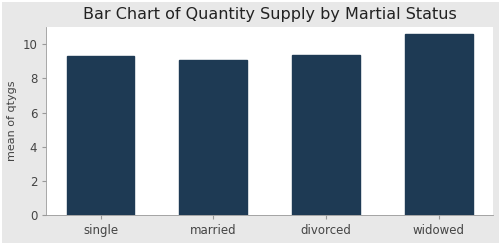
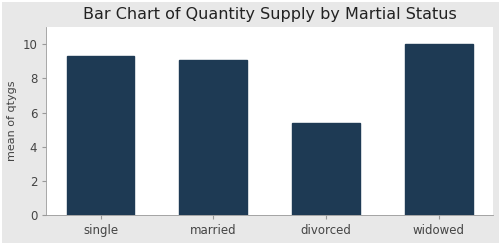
divorced: 9.4 -> 5.4
widowed: 10.6 -> 10.0
